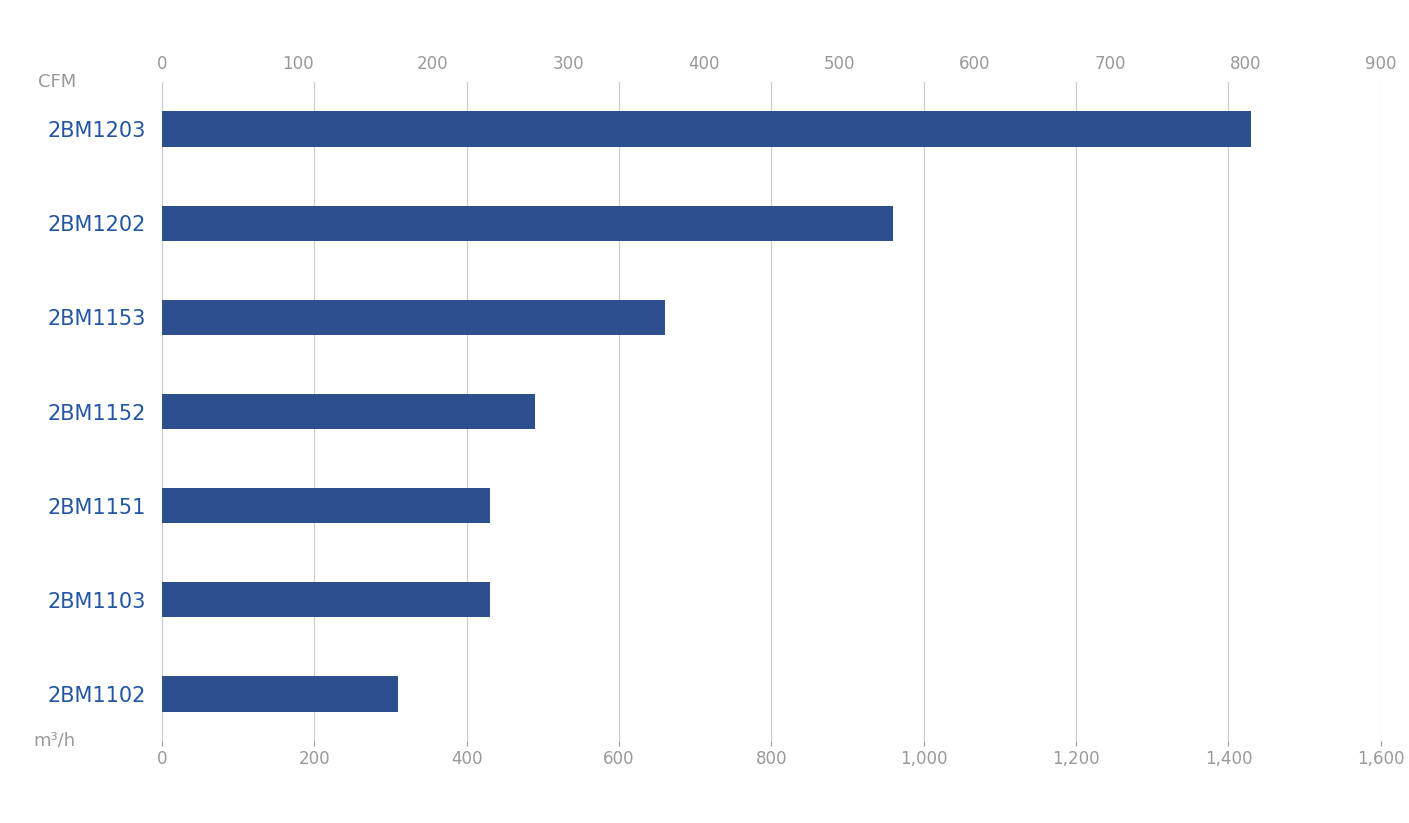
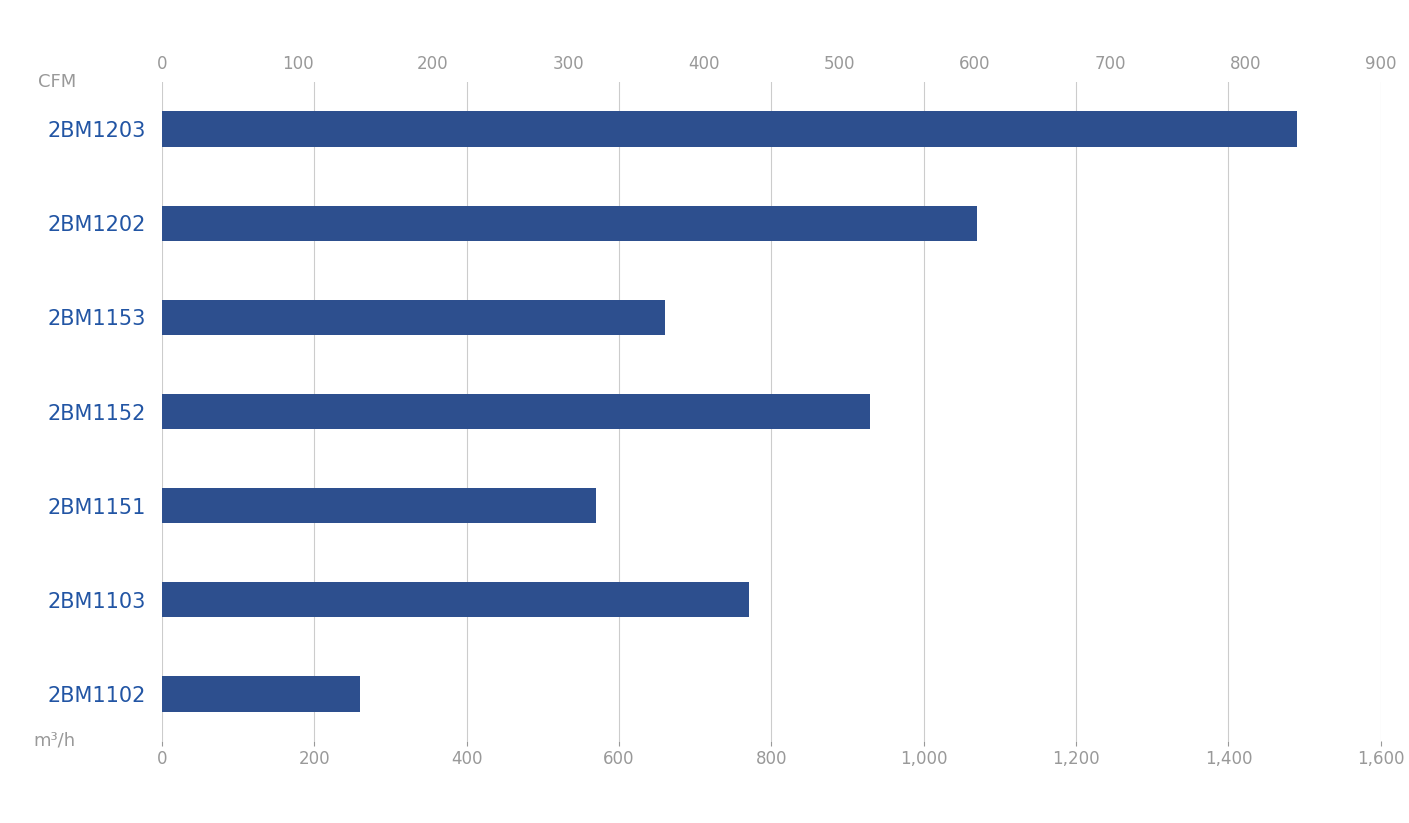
2BM1203: 1,430 -> 1,490
2BM1202: 960 -> 1,070
2BM1152: 490 -> 930
2BM1151: 430 -> 570
2BM1103: 430 -> 770
2BM1102: 310 -> 260
